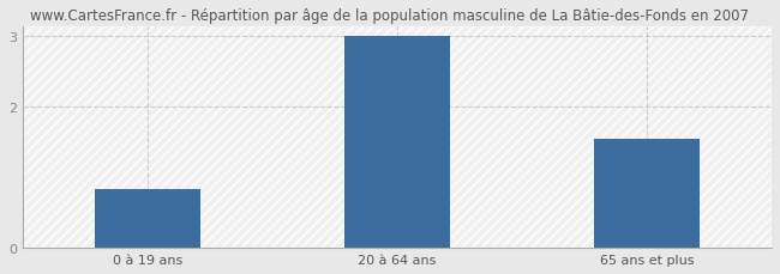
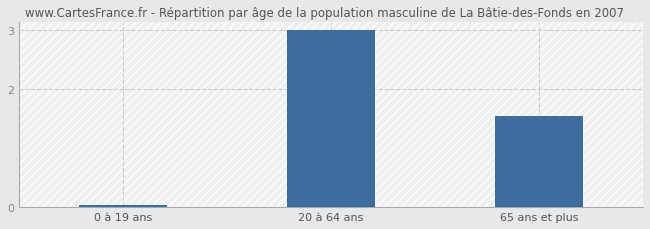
0 à 19 ans: 0.84 -> 0.03
